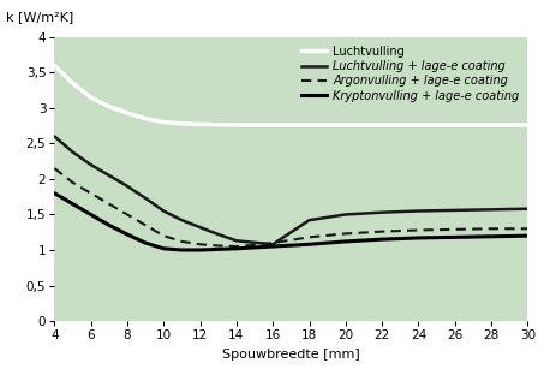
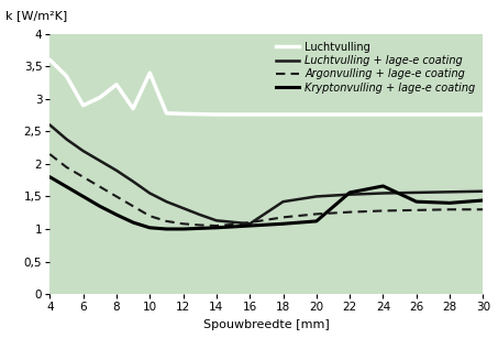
Luchtvulling/6: 3,15 -> 2,90
Luchtvulling/8: 2,93 -> 3,22
Luchtvulling/10: 2,80 -> 3,40
Kryptonvulling + lage-e coating/22: 1,15 -> 1,56
Kryptonvulling + lage-e coating/24: 1,17 -> 1,66
Kryptonvulling + lage-e coating/26: 1,18 -> 1,42
Kryptonvulling + lage-e coating/28: 1,19 -> 1,40
Kryptonvulling + lage-e coating/30: 1,20 -> 1,44
